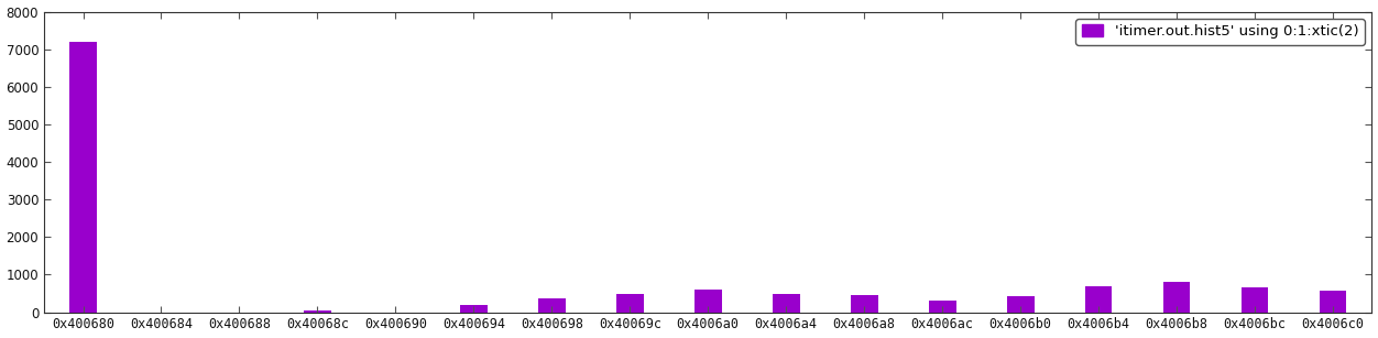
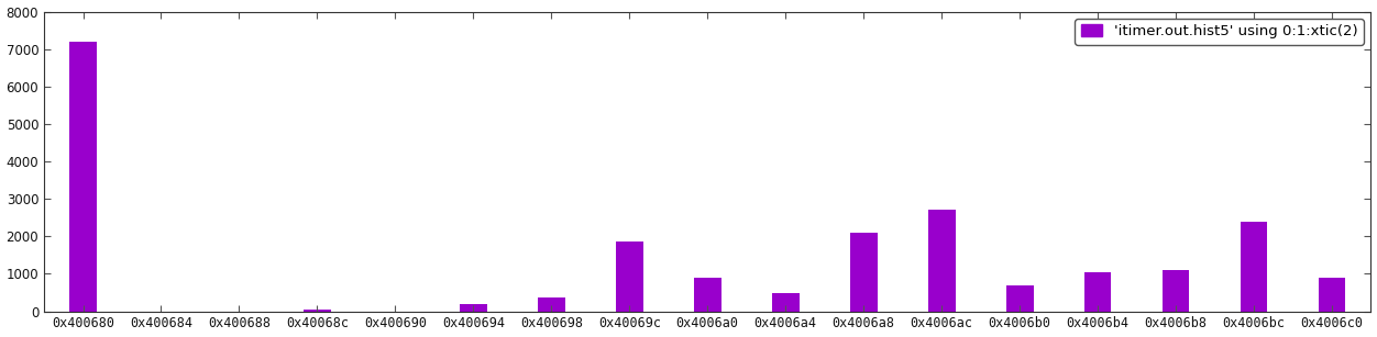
0x40069c: 480 -> 1850
0x4006a0: 600 -> 900
0x4006a8: 450 -> 2100
0x4006ac: 320 -> 2700
0x4006b0: 420 -> 700
0x4006b4: 700 -> 1050
0x4006b8: 800 -> 1100
0x4006bc: 650 -> 2400
0x4006c0: 580 -> 900
